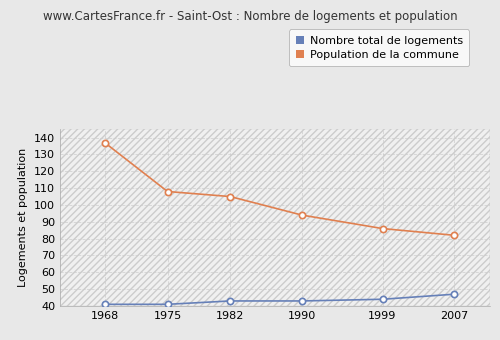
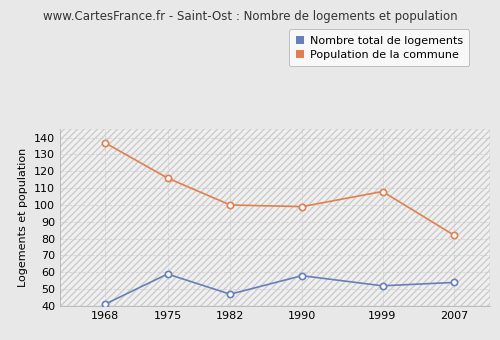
Nombre total de logements/1975: 41 -> 59
Population de la commune/1975: 108 -> 116
Nombre total de logements/1982: 43 -> 47
Population de la commune/1982: 105 -> 100
Nombre total de logements/1990: 43 -> 58
Population de la commune/1990: 94 -> 99
Nombre total de logements/1999: 44 -> 52
Population de la commune/1999: 86 -> 108
Nombre total de logements/2007: 47 -> 54
